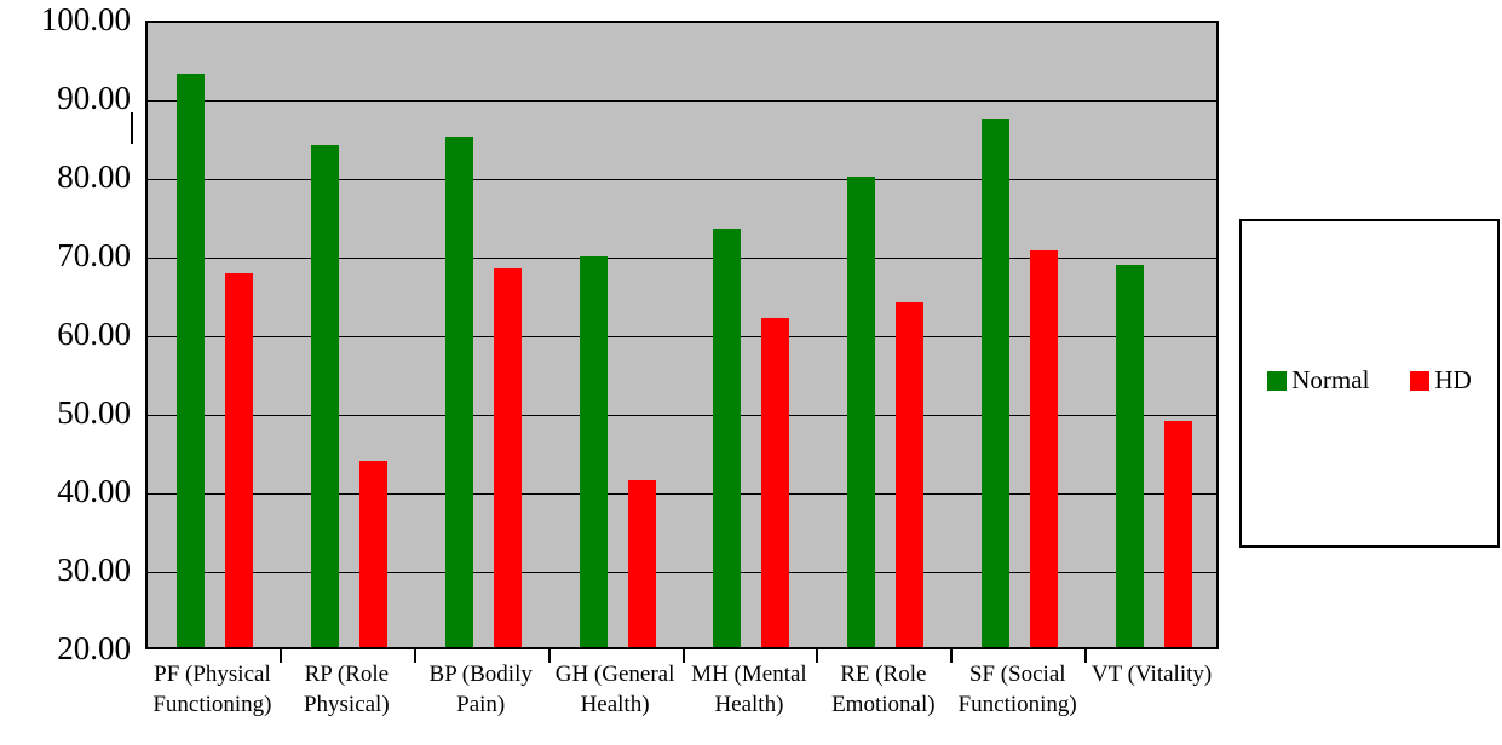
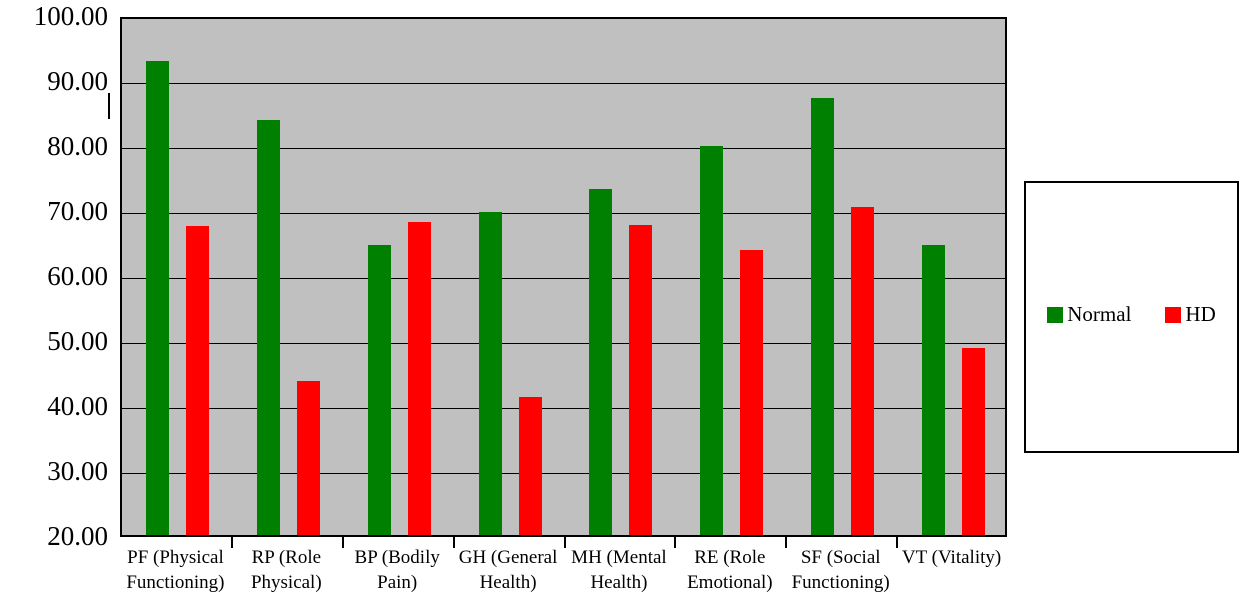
Normal/BP (Bodily Pain): 85 -> 65
HD/MH (Mental Health): 62 -> 68
Normal/VT (Vitality): 69 -> 65
